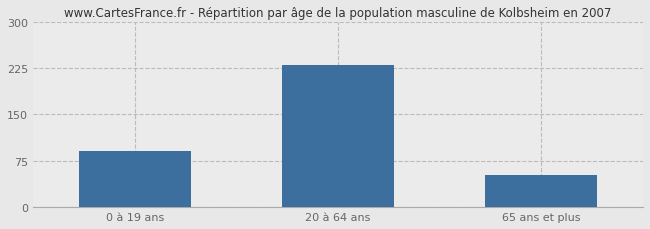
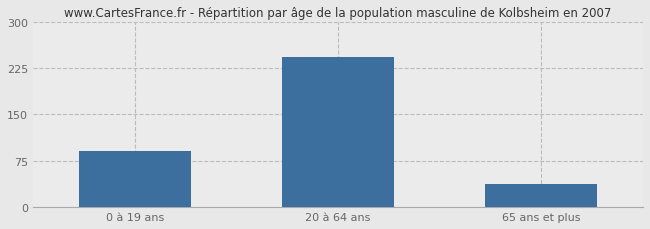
20 à 64 ans: 230 -> 243
65 ans et plus: 52 -> 38
